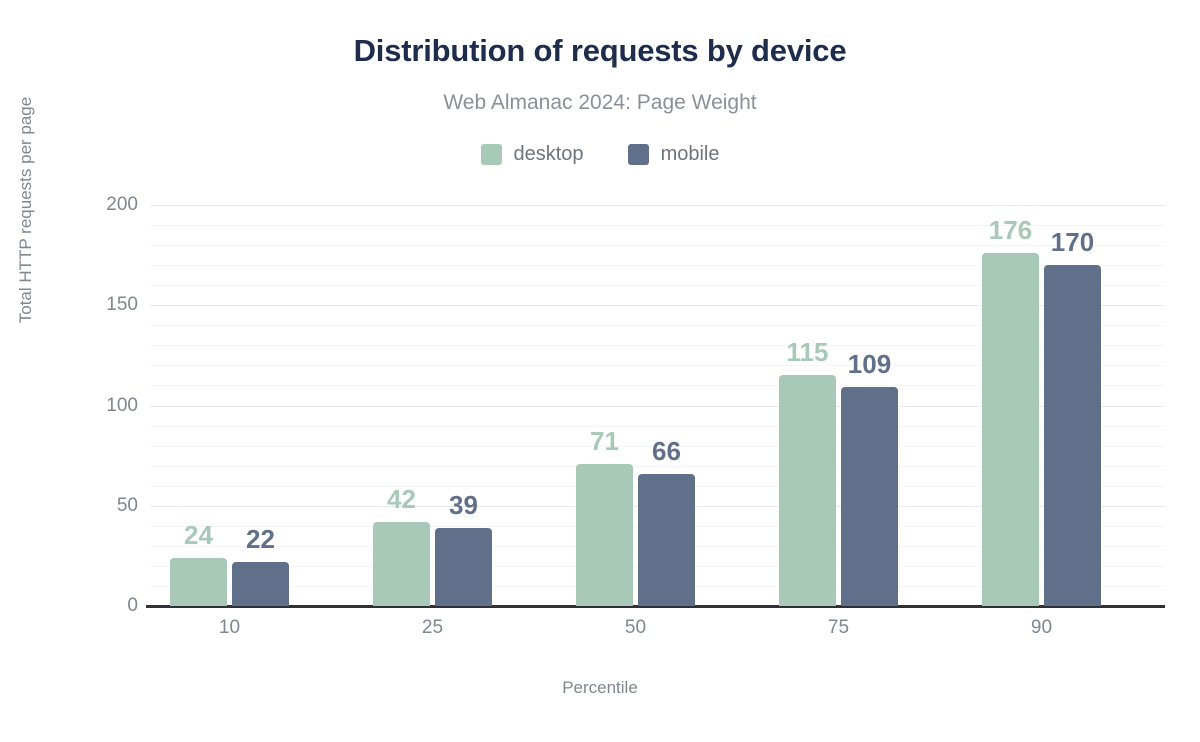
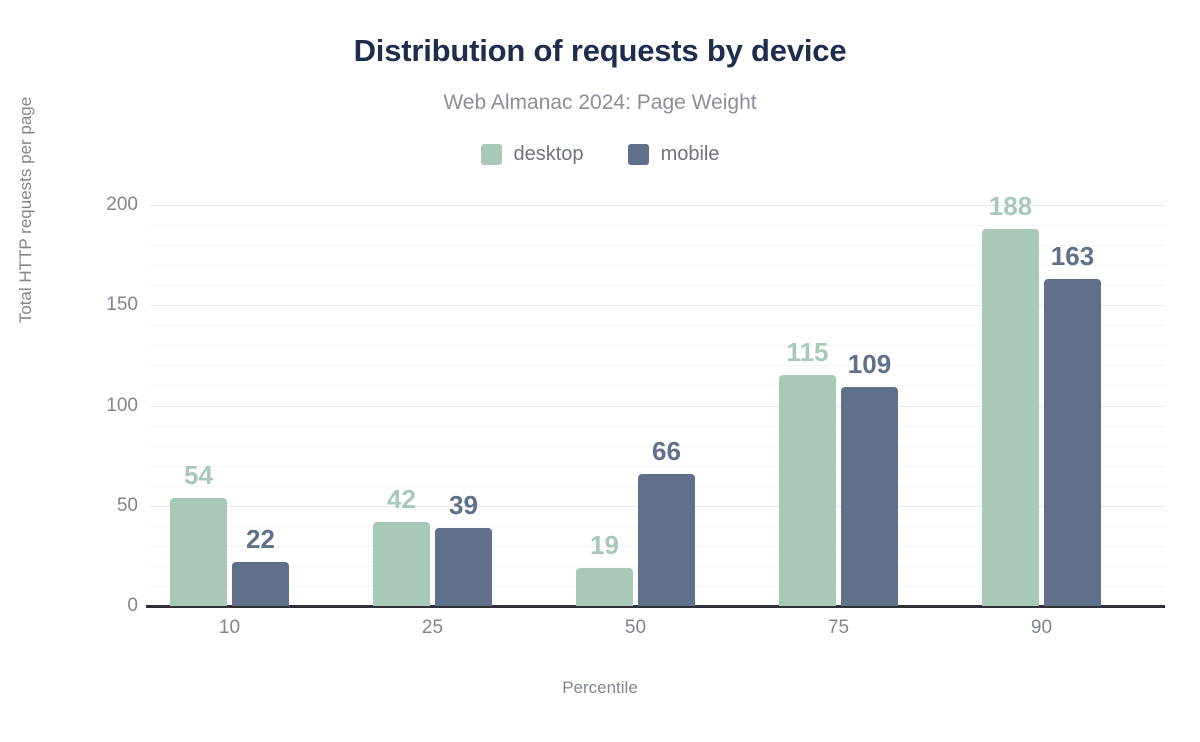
desktop/10: 24 -> 54
desktop/50: 71 -> 19
desktop/90: 176 -> 188
mobile/90: 170 -> 163
